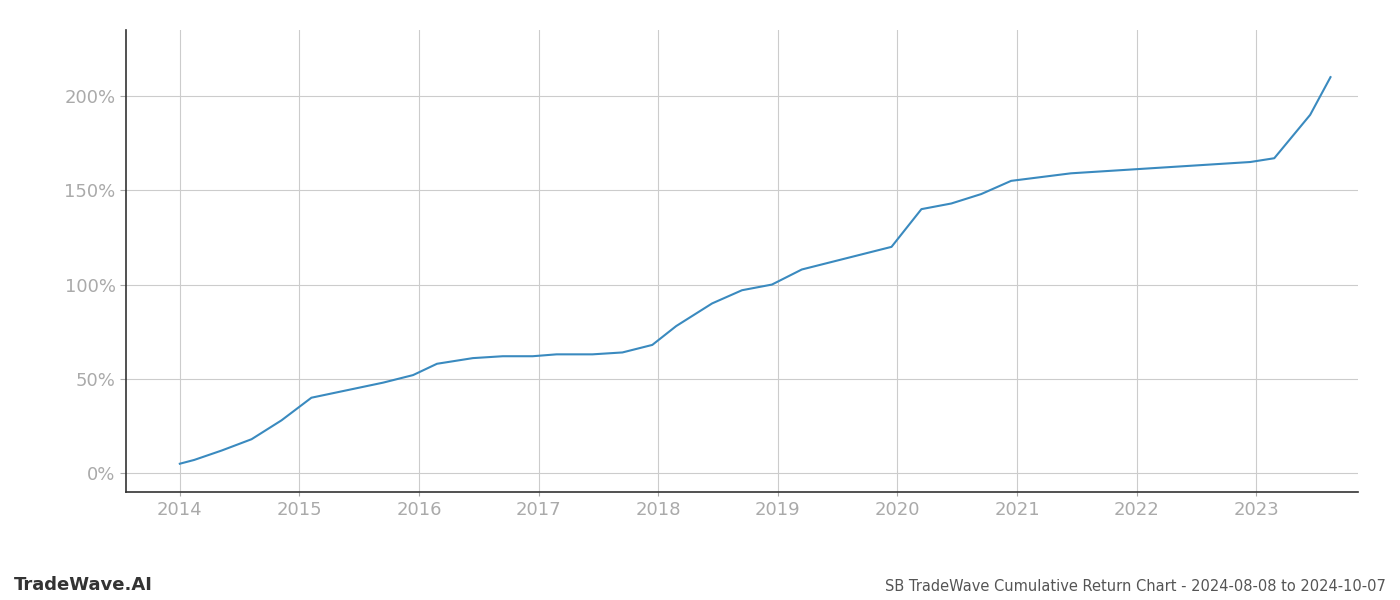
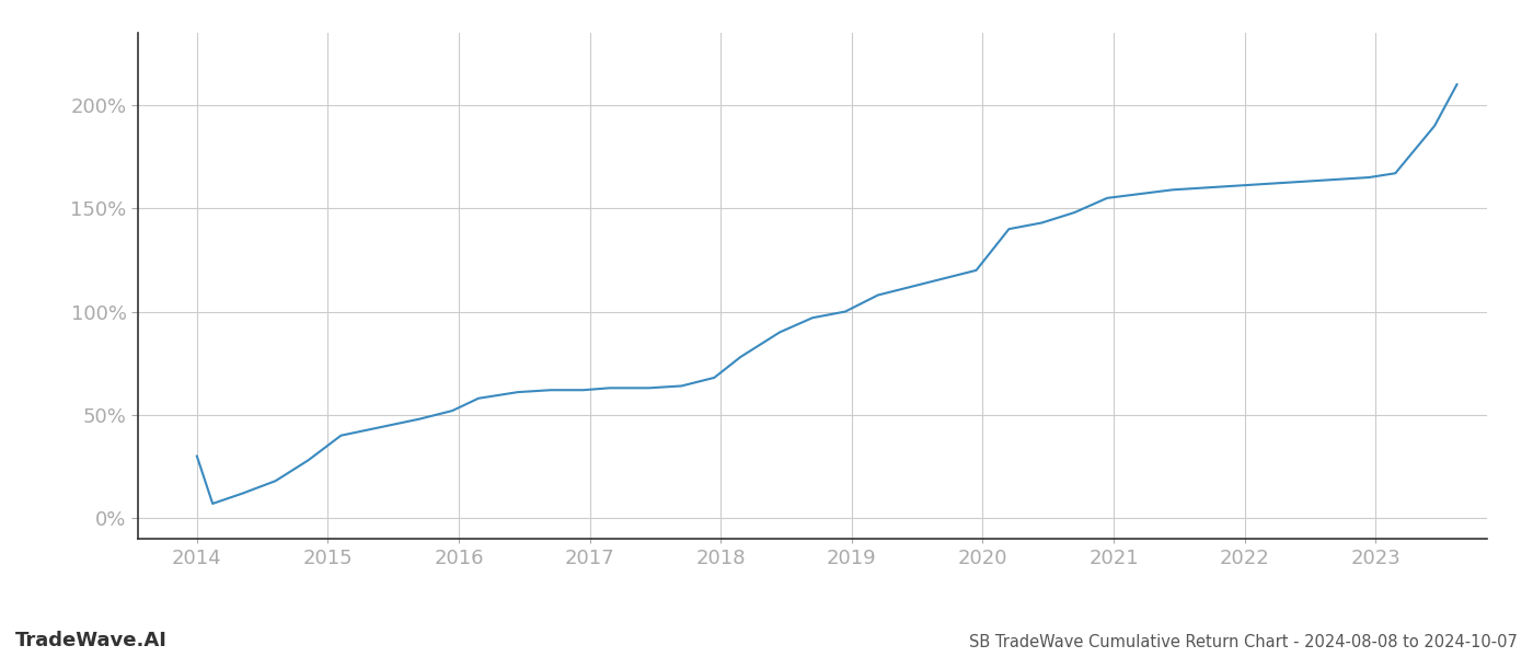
2014: 5% -> 30%
